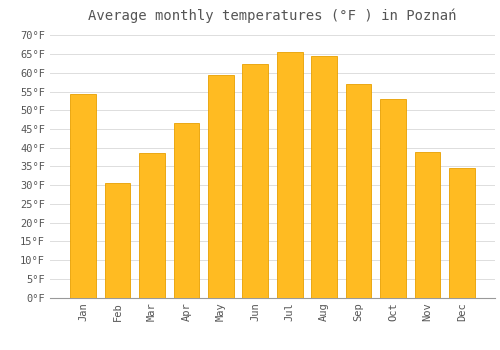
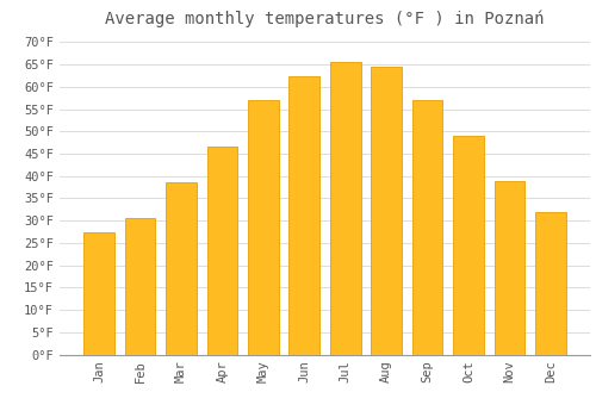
Jan: 54.5°F -> 27.5°F
May: 59.5°F -> 57.0°F
Oct: 53.0°F -> 49.0°F
Dec: 34.5°F -> 32.0°F
